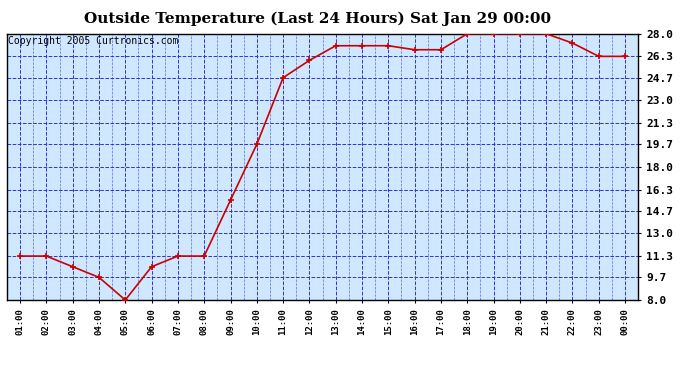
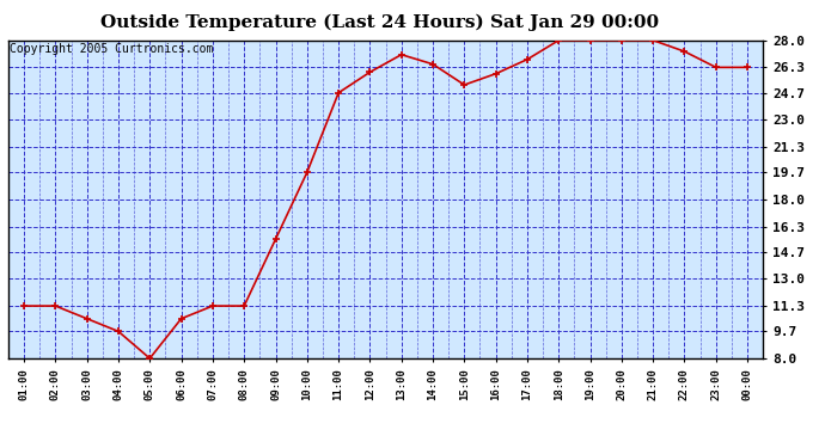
14:00: 27.1 -> 26.5
15:00: 27.1 -> 25.2
16:00: 26.8 -> 25.9
